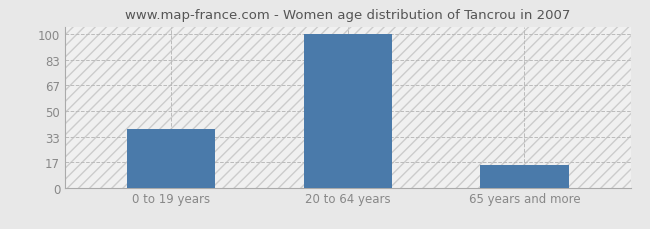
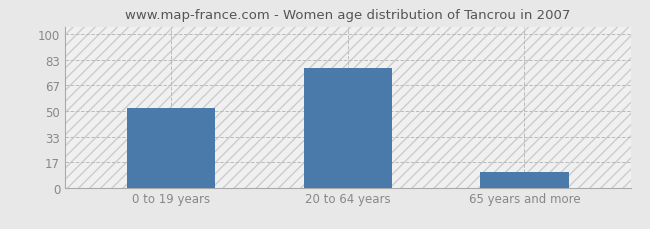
0 to 19 years: 38 -> 52
20 to 64 years: 100 -> 78
65 years and more: 15 -> 10
